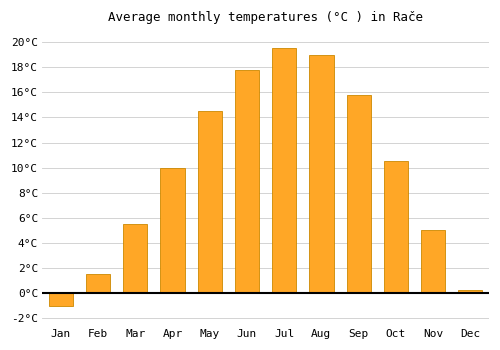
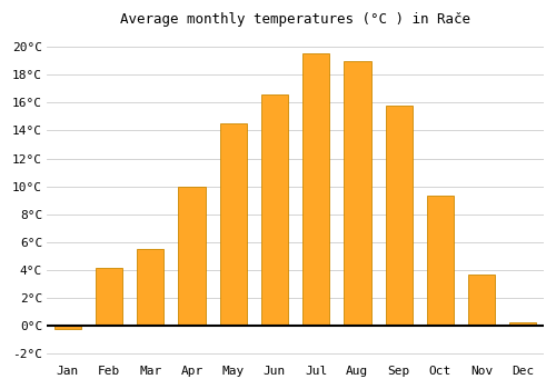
Jan: -1.0°C -> -0.2°C
Feb: 1.5°C -> 4.2°C
Jun: 17.8°C -> 16.6°C
Oct: 10.5°C -> 9.3°C
Nov: 5.0°C -> 3.7°C
